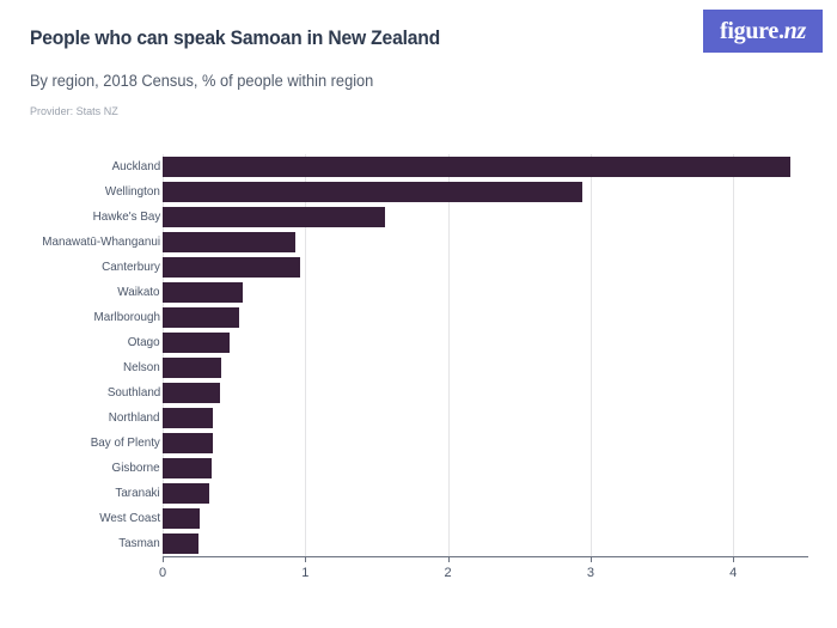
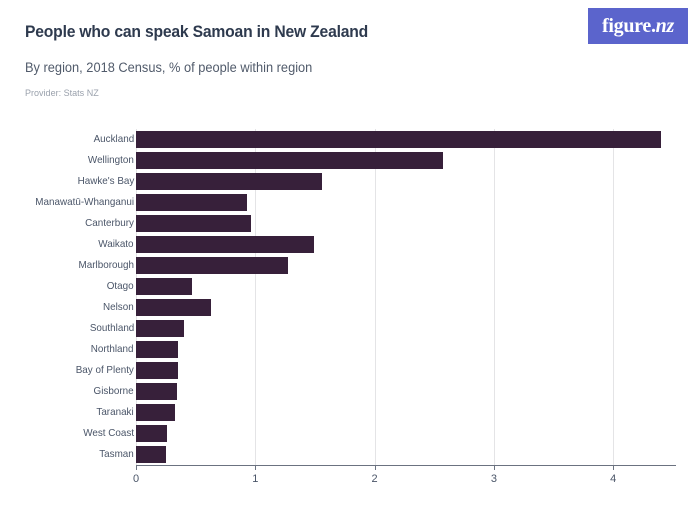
Wellington: 2.94 -> 2.57
Waikato: 0.56 -> 1.49
Marlborough: 0.54 -> 1.27
Nelson: 0.41 -> 0.63
